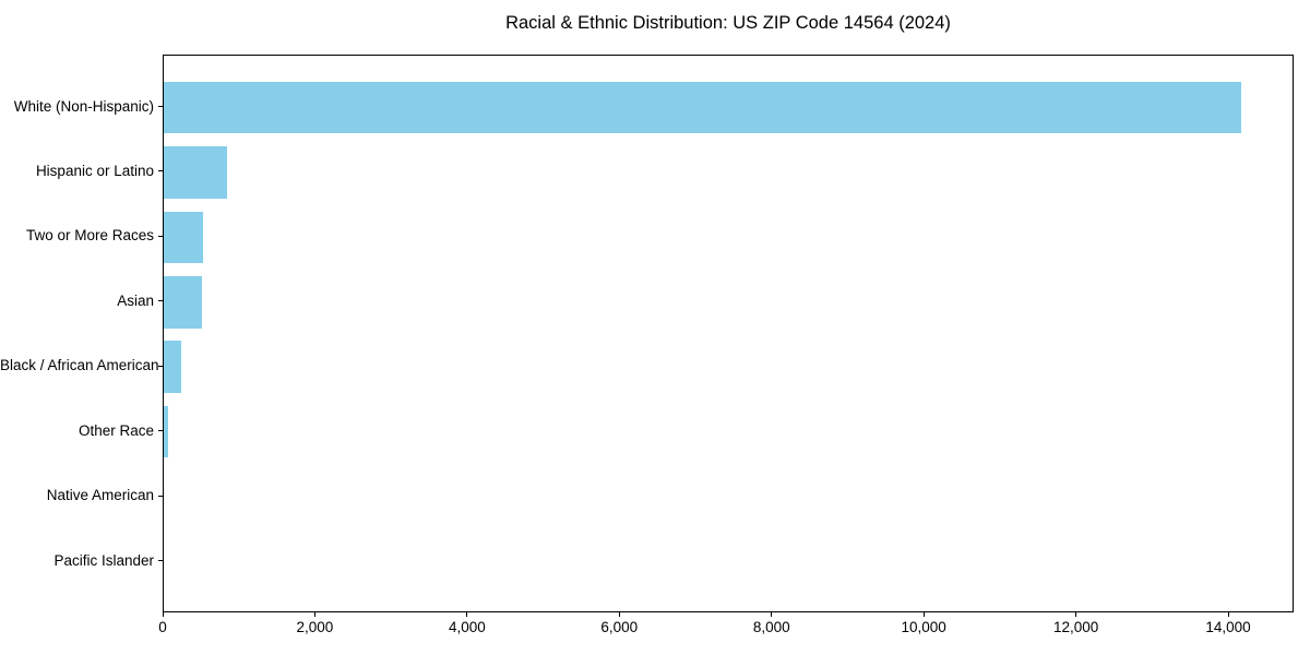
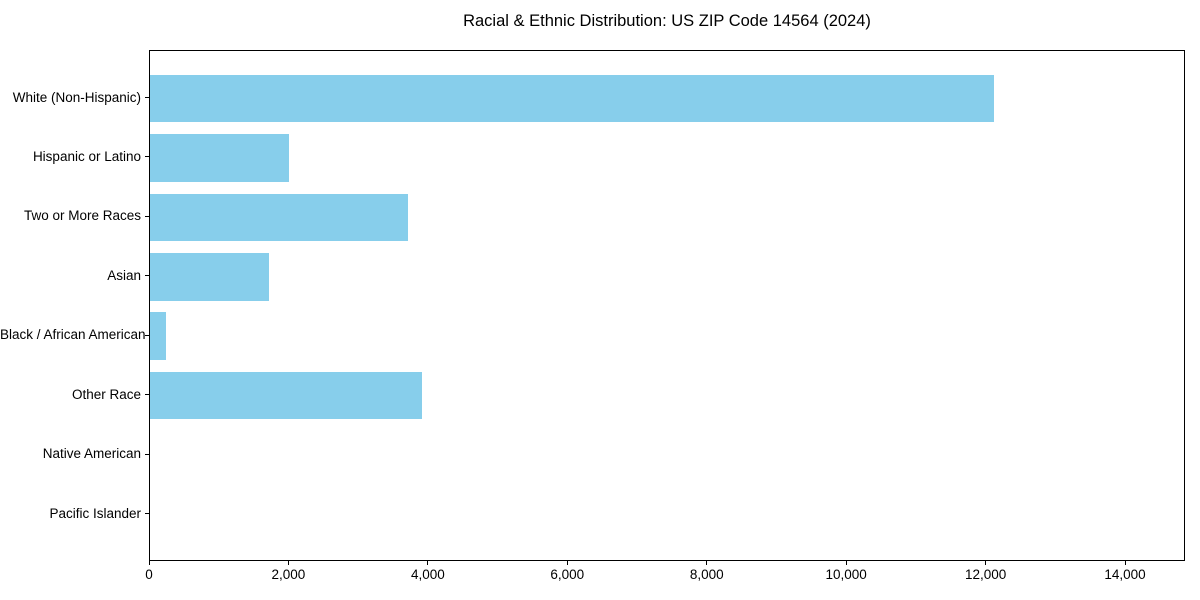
White (Non-Hispanic): 14200 -> 12100
Hispanic or Latino: 800 -> 2000
Two or More Races: 500 -> 3700
Asian: 500 -> 1700
Other Race: 100 -> 3900
